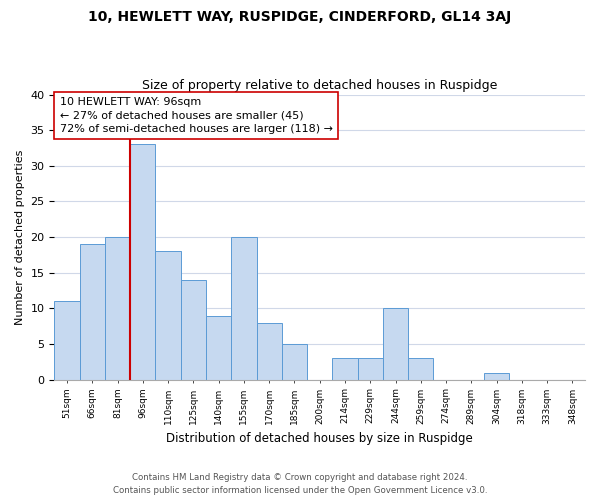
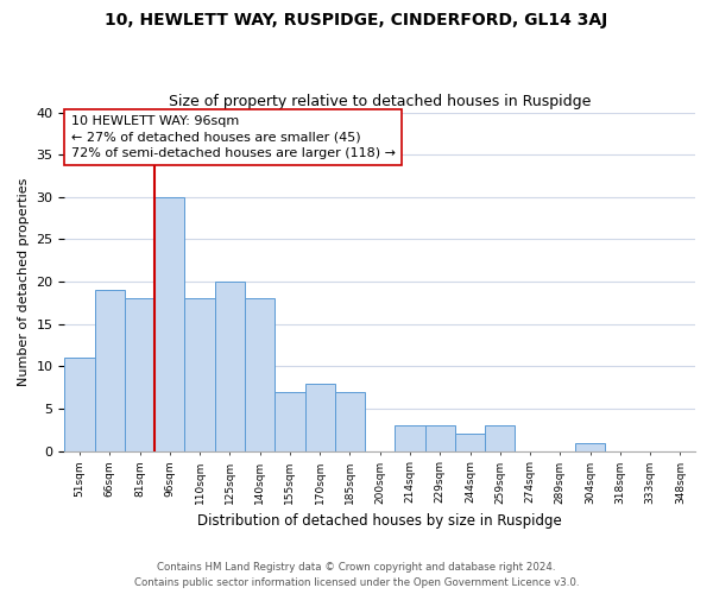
81sqm: 20 -> 18
96sqm: 33 -> 30
125sqm: 14 -> 20
140sqm: 9 -> 18
155sqm: 20 -> 7
185sqm: 5 -> 7
244sqm: 10 -> 2
